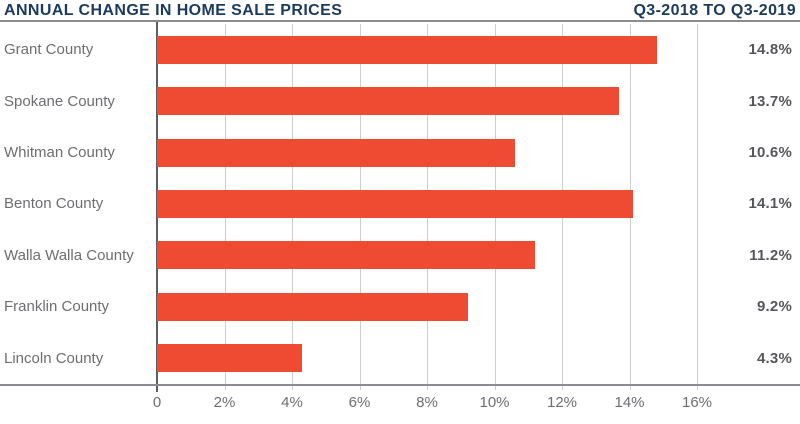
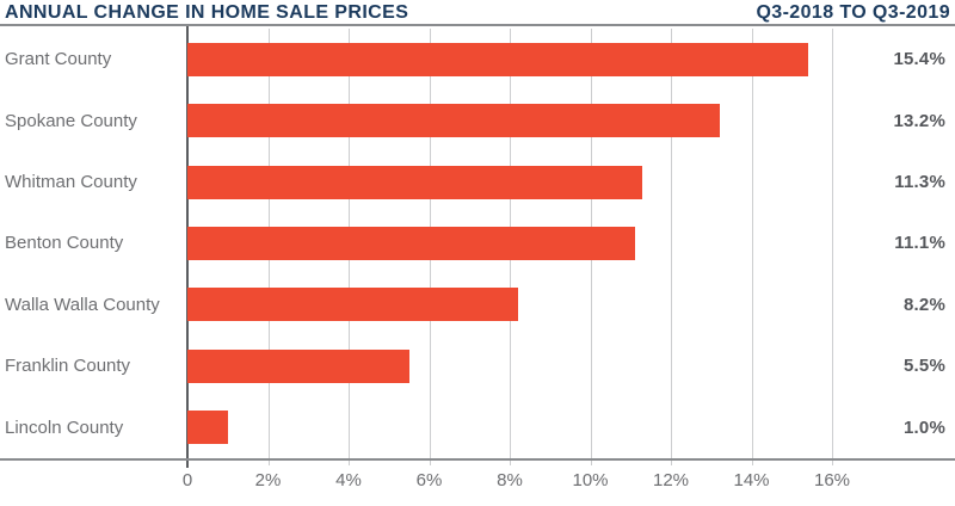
Grant County: 14.8% -> 15.4%
Spokane County: 13.7% -> 13.2%
Whitman County: 10.6% -> 11.3%
Benton County: 14.1% -> 11.1%
Walla Walla County: 11.2% -> 8.2%
Franklin County: 9.2% -> 5.5%
Lincoln County: 4.3% -> 1.0%
